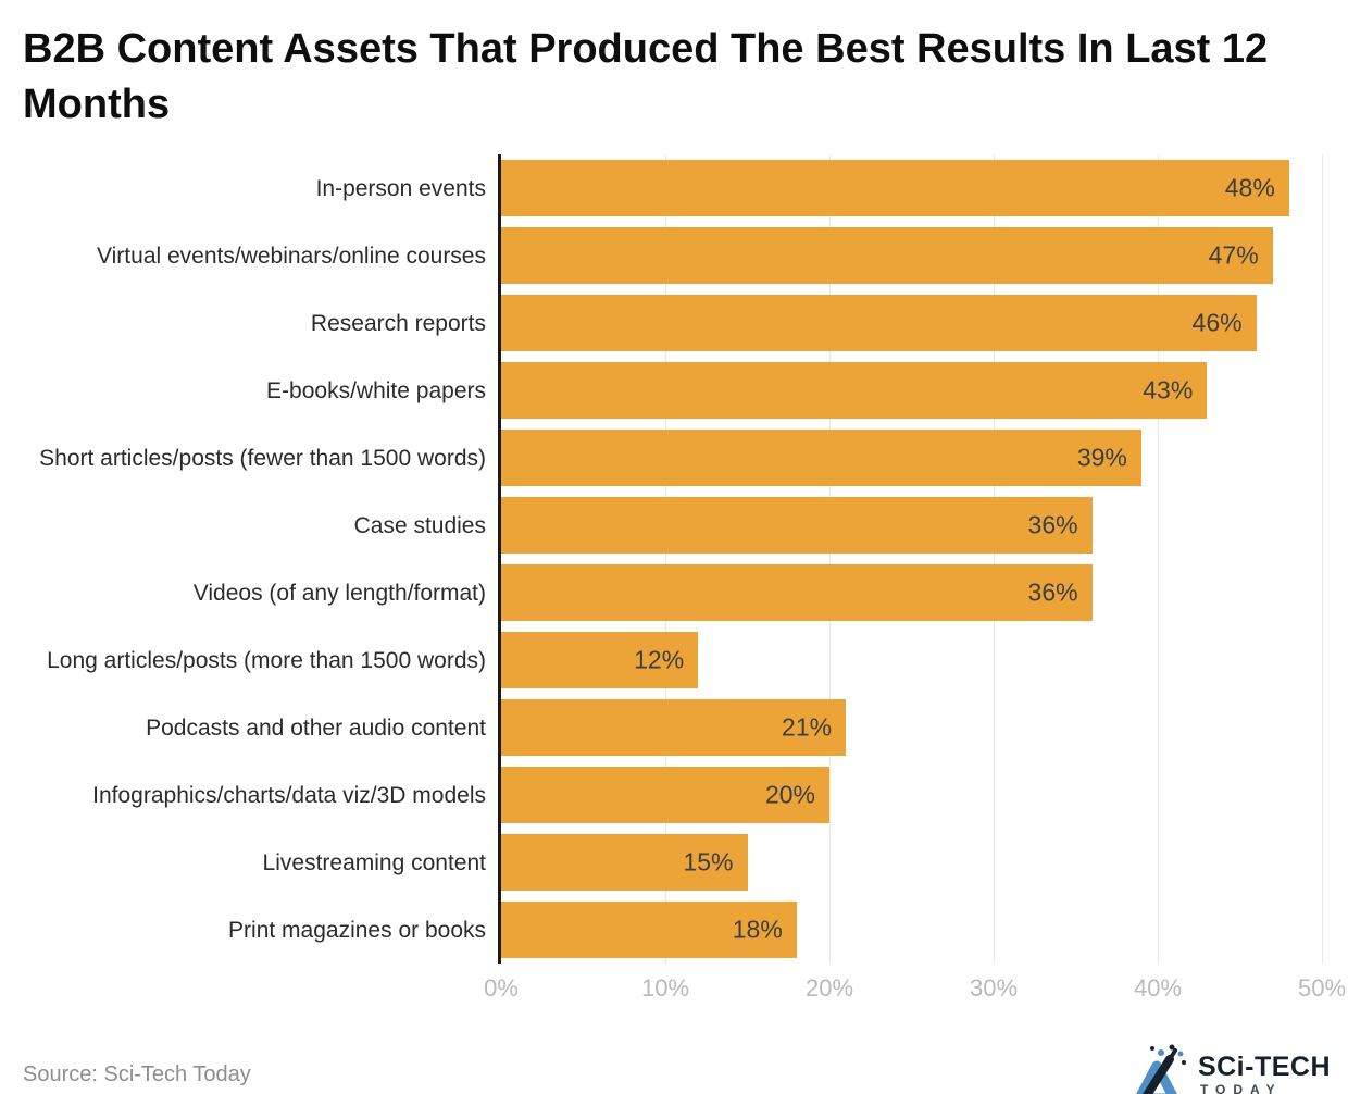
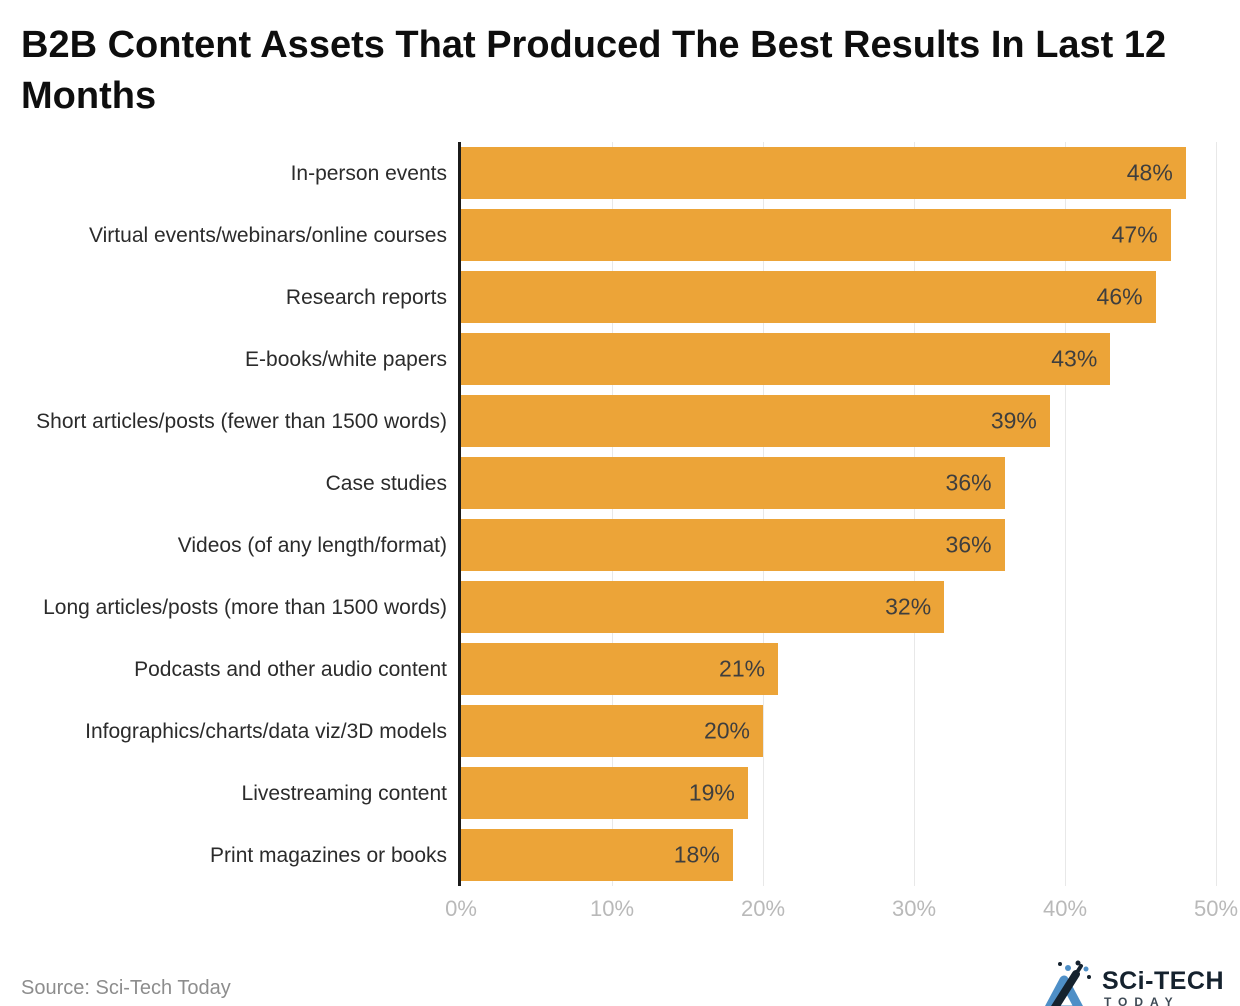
Long articles/posts (more than 1500 words): 12% -> 32%
Livestreaming content: 15% -> 19%
